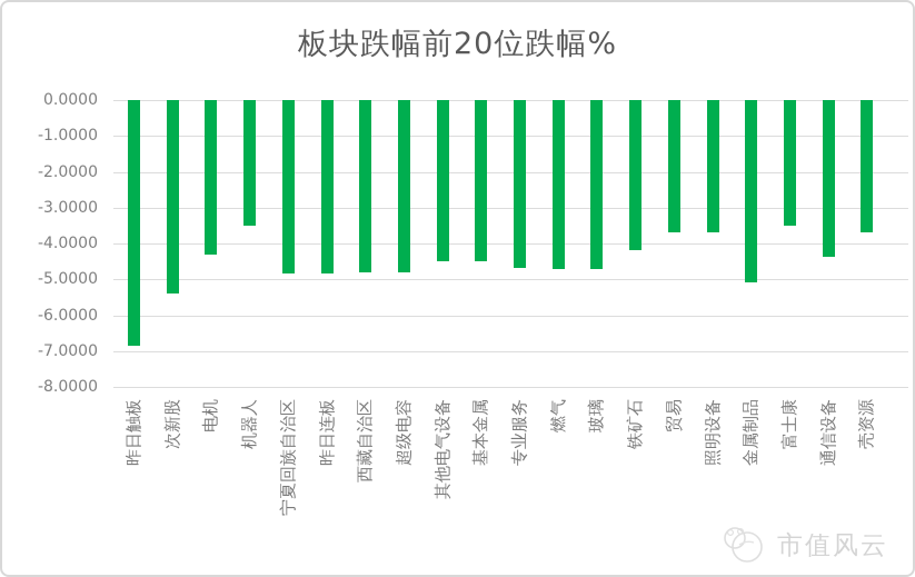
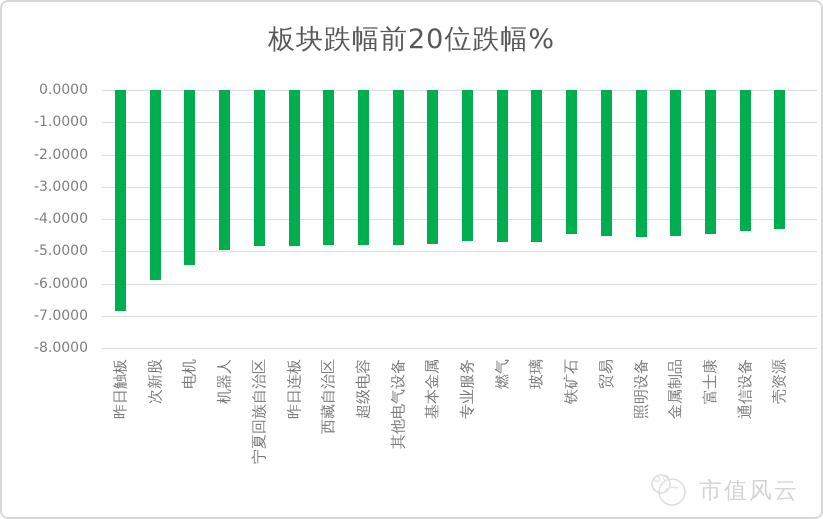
次新股: -5.4 -> -5.9
电机: -4.3 -> -5.4
机器人: -3.5 -> -5.0
其他电气设备: -4.5 -> -4.8
基本金属: -4.5 -> -4.8
铁矿石: -4.2 -> -4.5
贸易: -3.7 -> -4.5
照明设备: -3.7 -> -4.6
金属制品: -5.1 -> -4.5
富士康: -3.5 -> -4.5
壳资源: -3.7 -> -4.3
